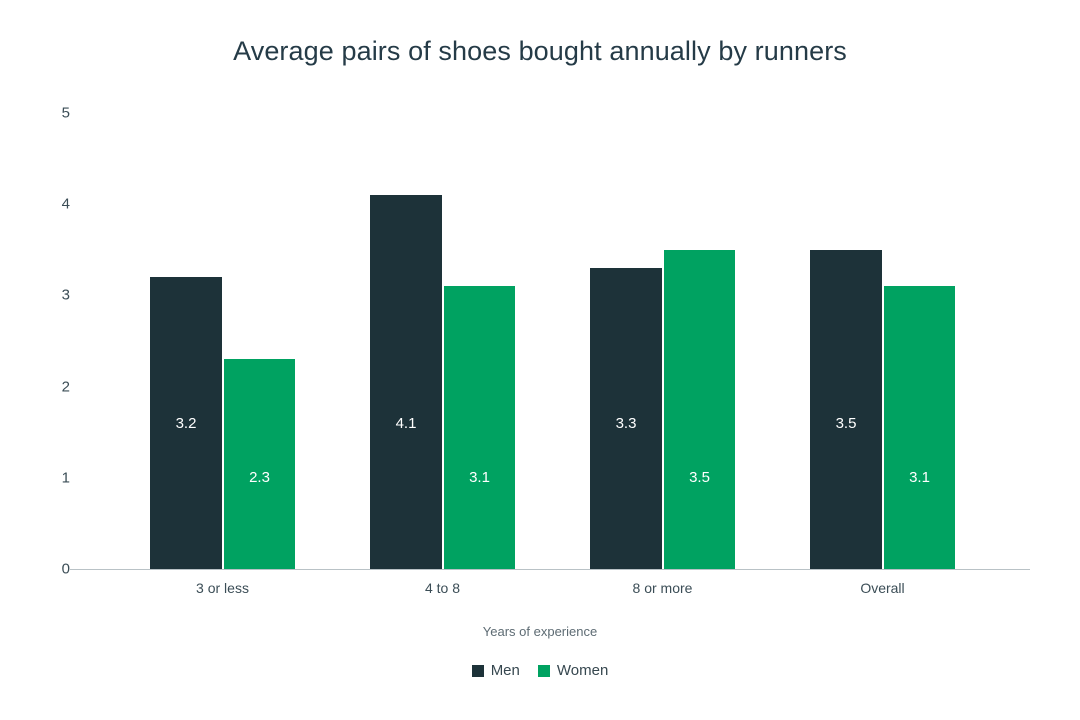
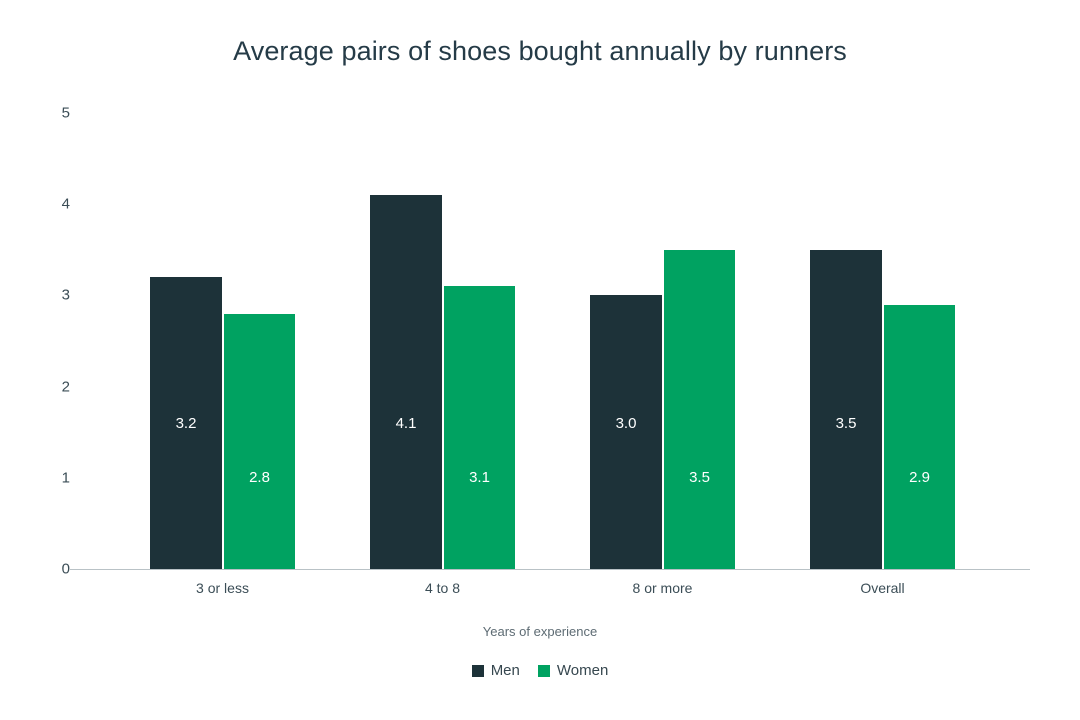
Women/3 or less: 2.3 -> 2.8
Men/8 or more: 3.3 -> 3.0
Women/Overall: 3.1 -> 2.9
